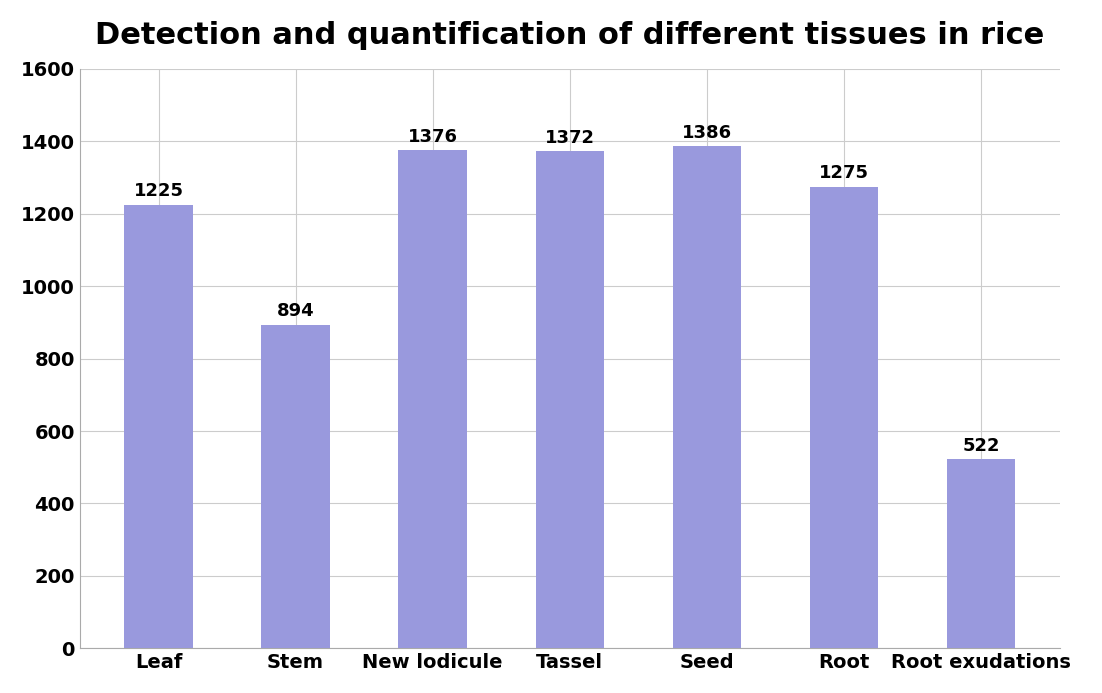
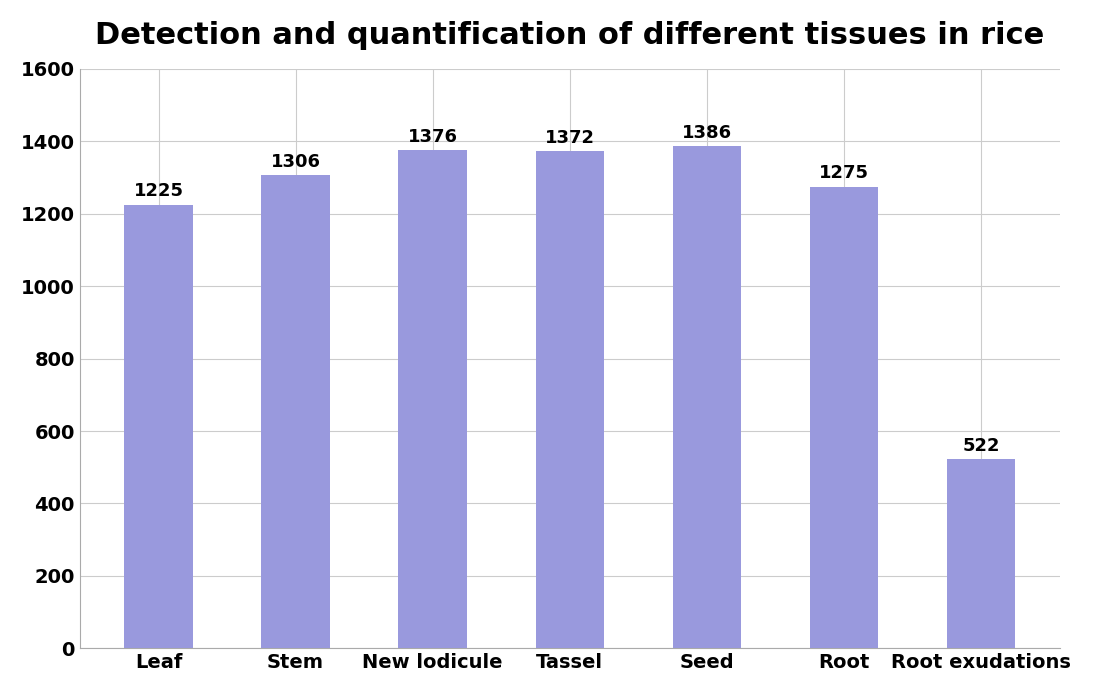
Stem: 894 -> 1306
